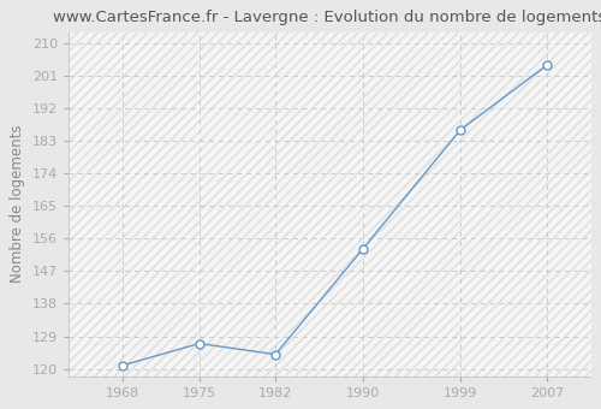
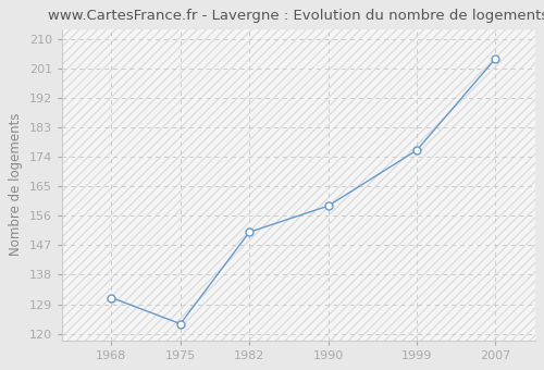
1968: 121 -> 131
1975: 127 -> 123
1982: 124 -> 151
1990: 153 -> 159
1999: 186 -> 176
